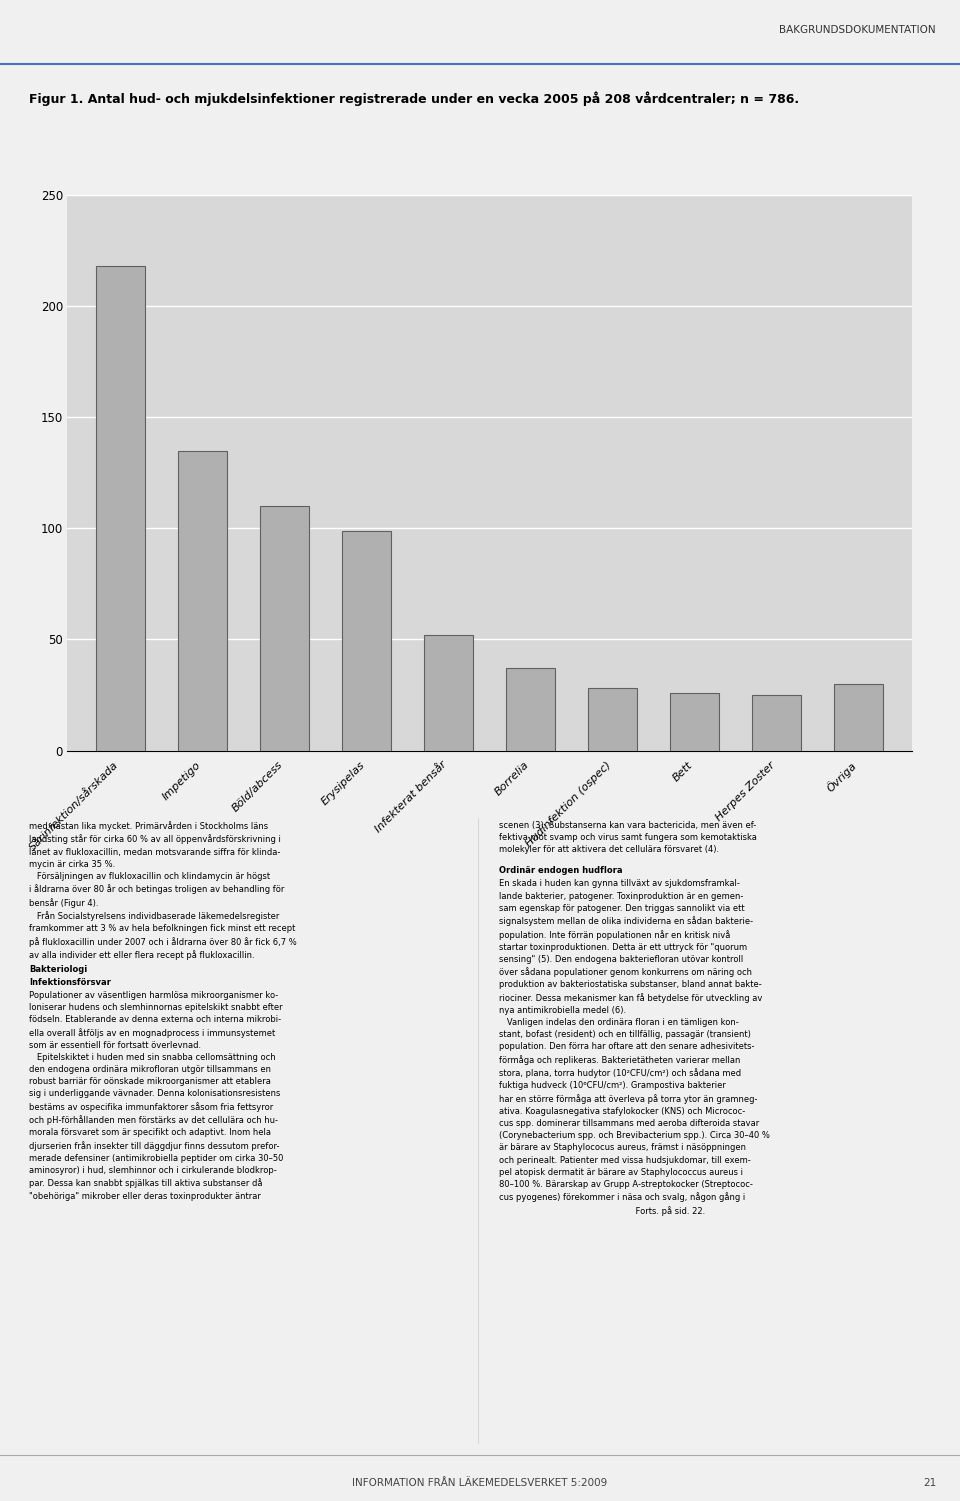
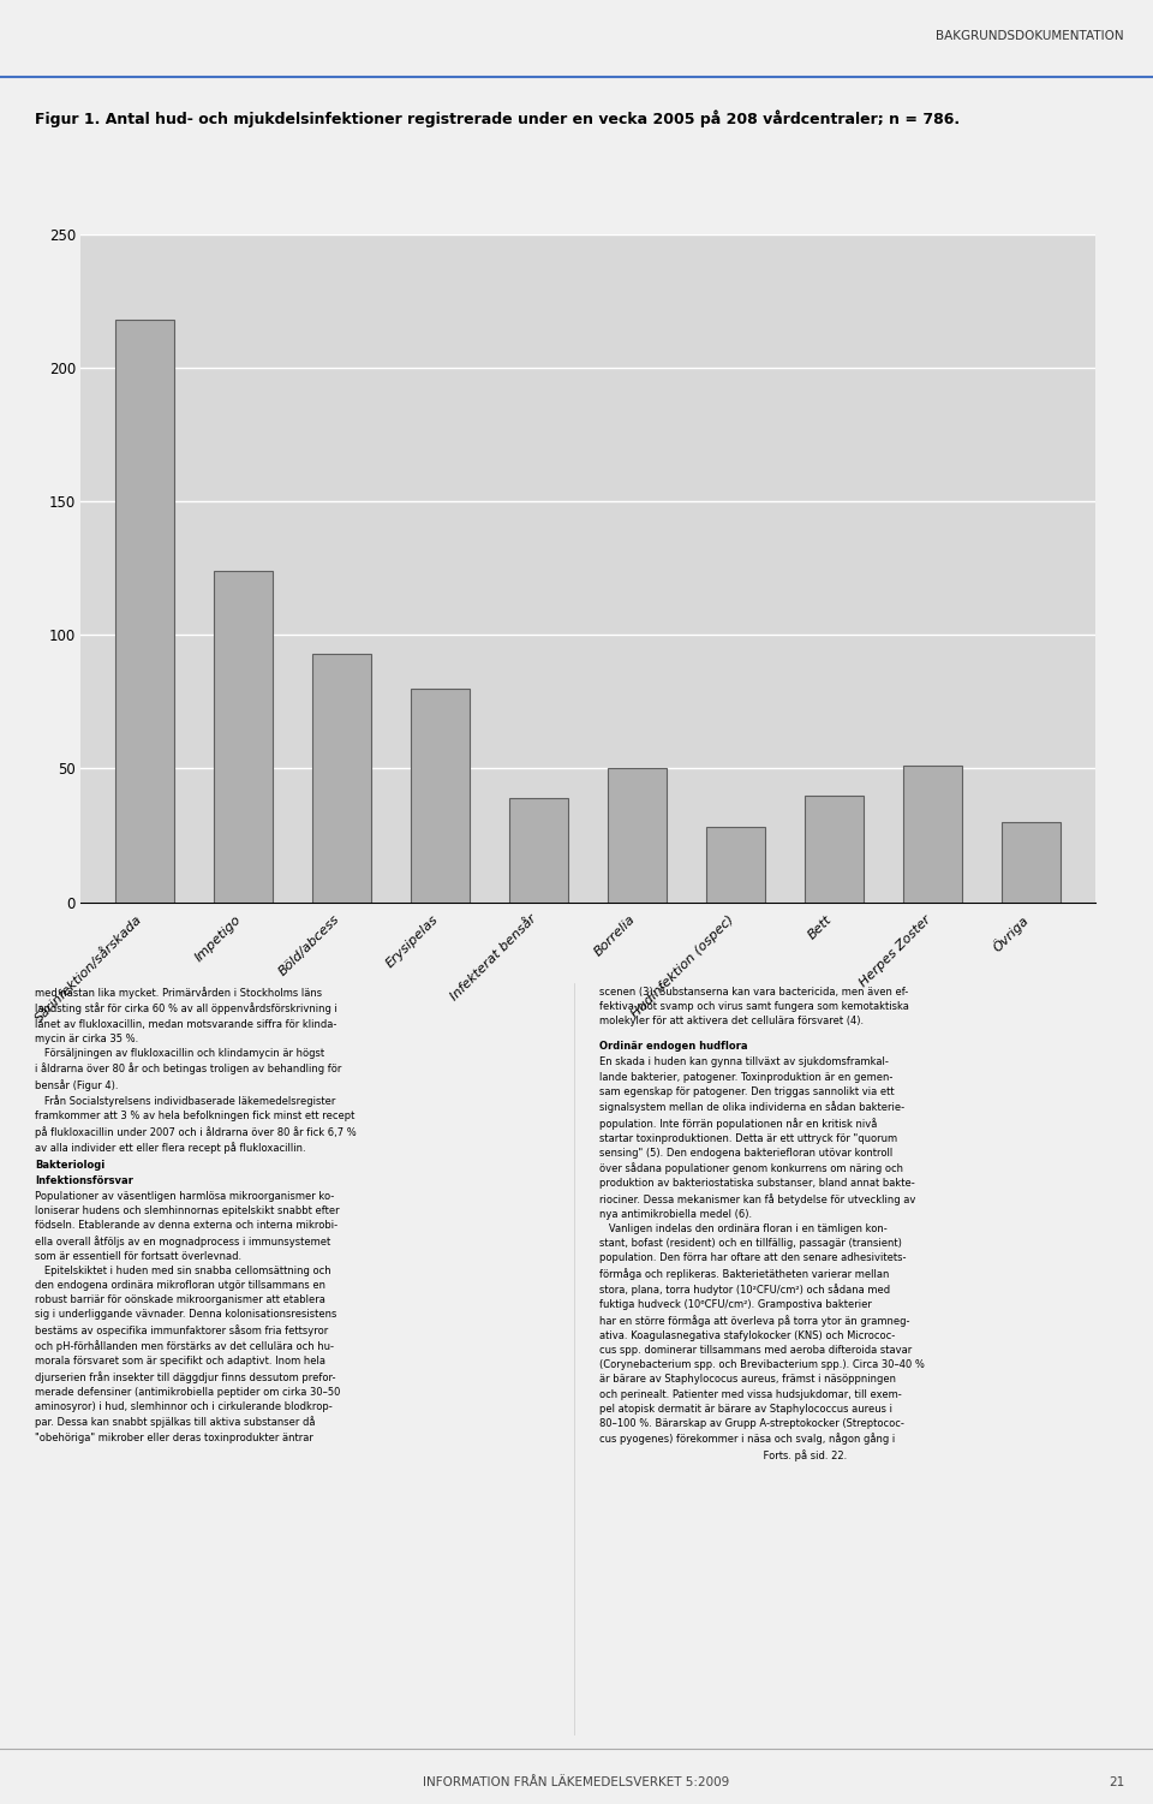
Impetigo: 135 -> 124
Böld/abcess: 110 -> 93
Erysipelas: 99 -> 80
Infekterat bensår: 52 -> 39
Borrelia: 37 -> 50
Bett: 26 -> 40
Herpes Zoster: 25 -> 51
